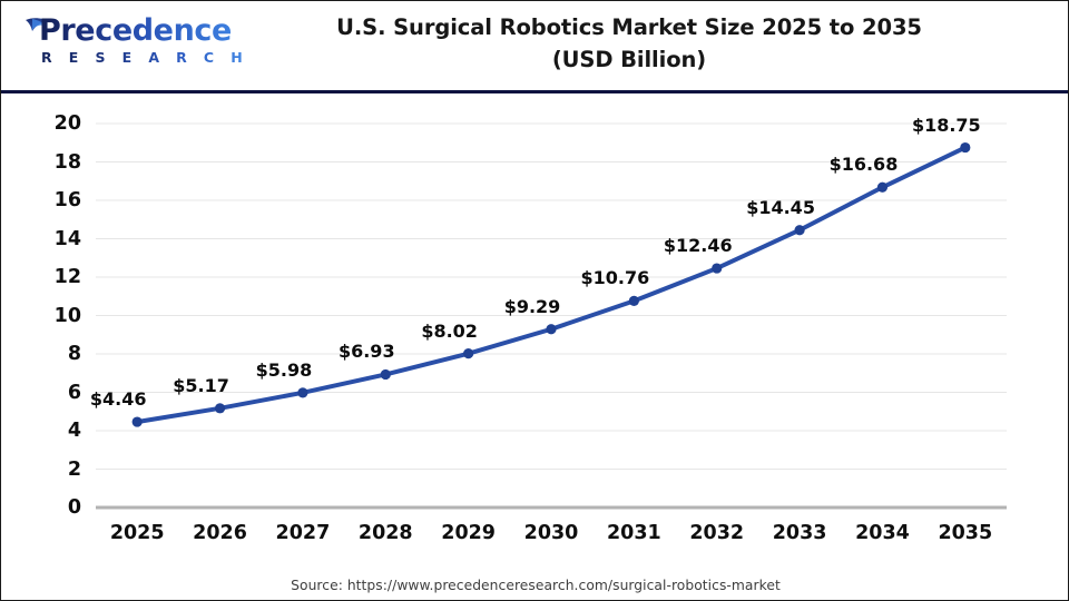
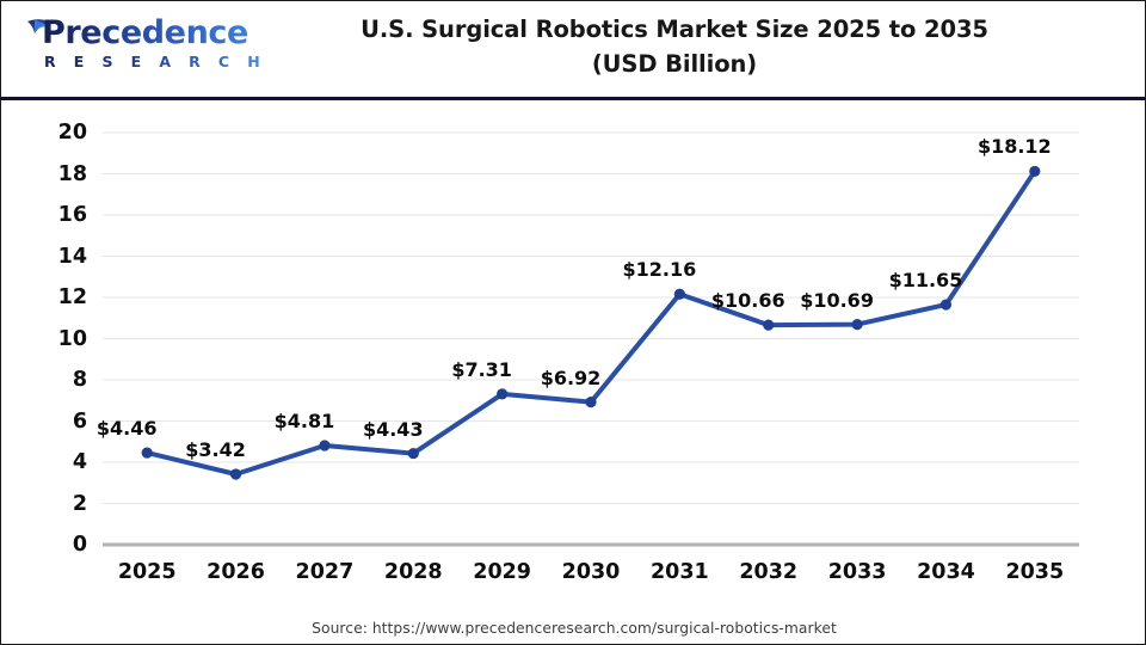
2026: $5.17 -> $3.42
2027: $5.98 -> $4.81
2028: $6.93 -> $4.43
2029: $8.02 -> $7.31
2030: $9.29 -> $6.92
2031: $10.76 -> $12.16
2032: $12.46 -> $10.66
2033: $14.45 -> $10.69
2034: $16.68 -> $11.65
2035: $18.75 -> $18.12
